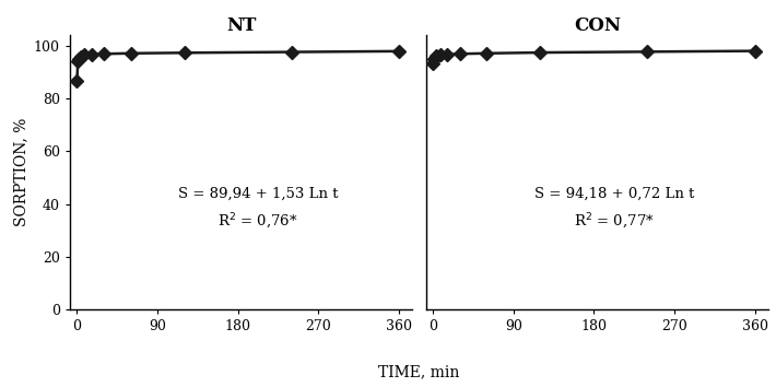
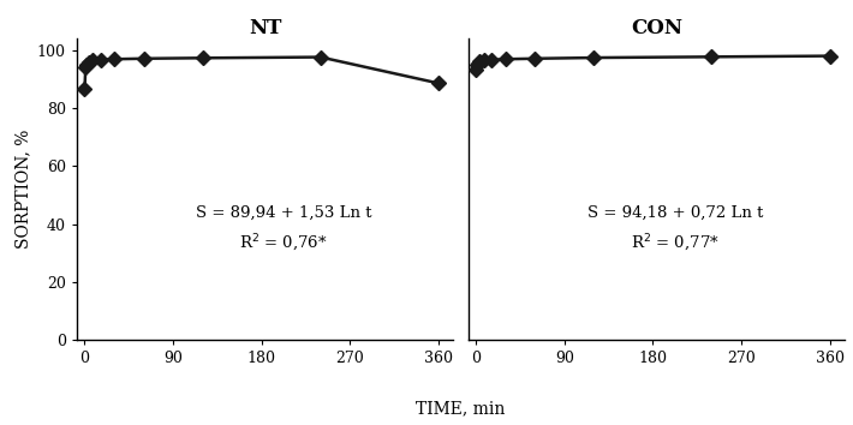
NT/360: 97.8 -> 88.5
